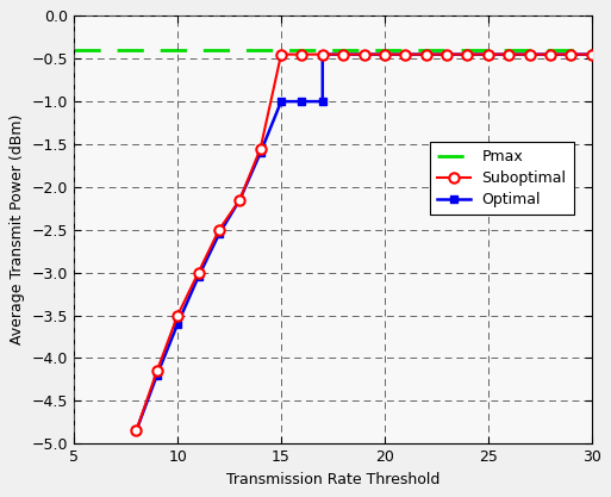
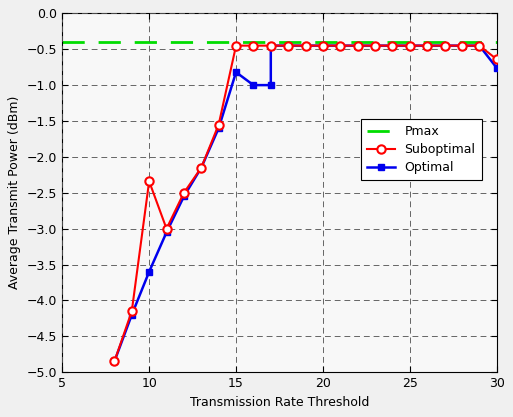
Suboptimal/10: -3.50 -> -2.34
Optimal/15: -1.00 -> -0.82
Suboptimal/30: -0.45 -> -0.64
Optimal/30: -0.45 -> -0.76
